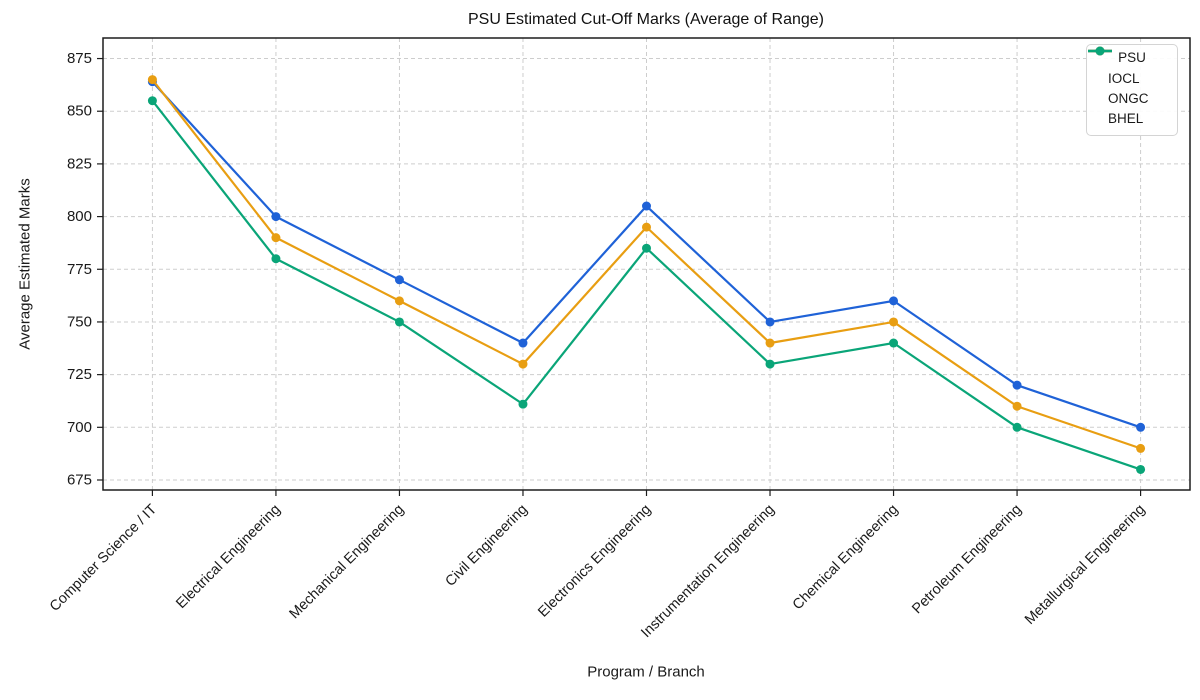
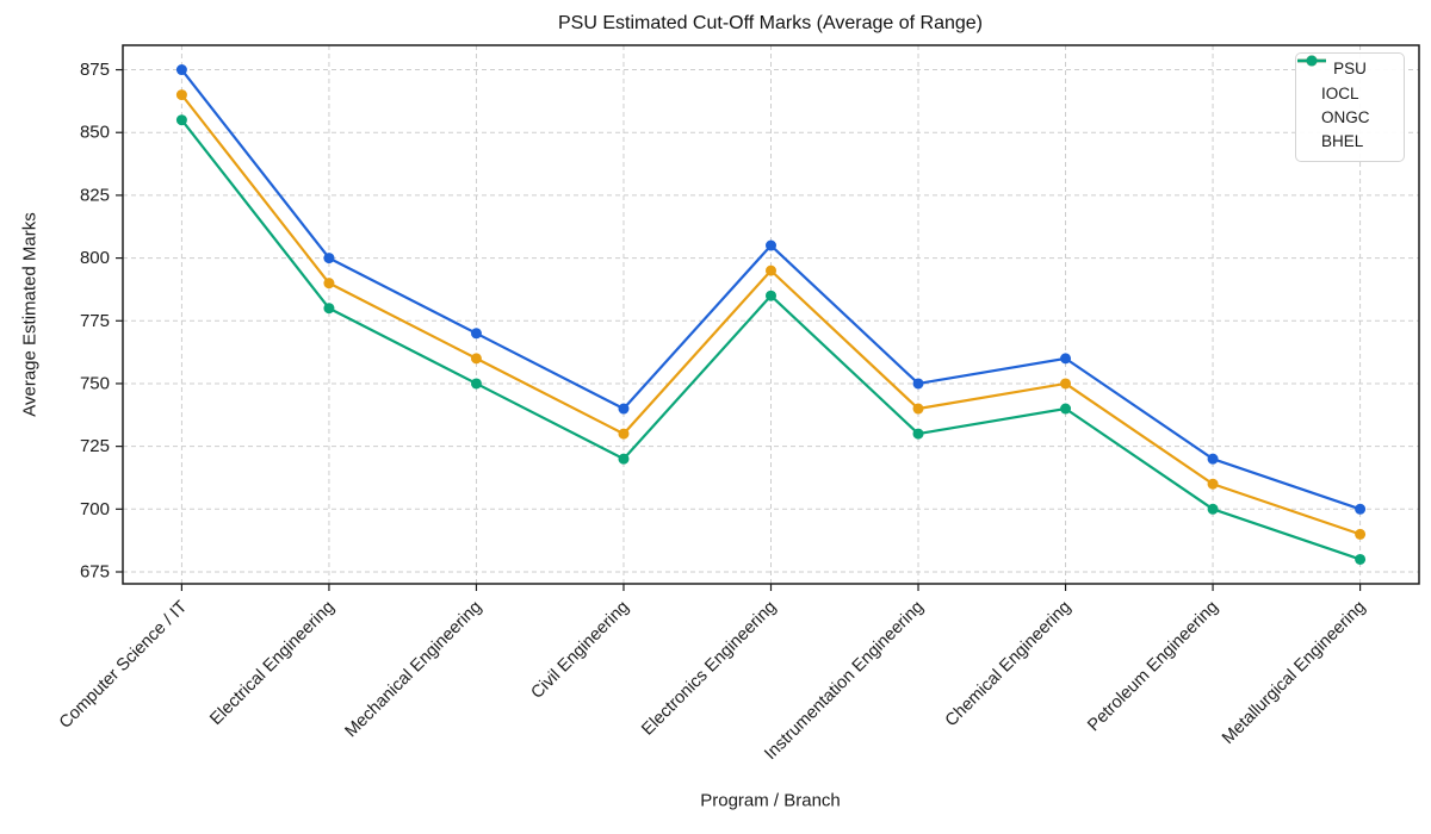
IOCL/Computer Science / IT: 864 -> 875
BHEL/Civil Engineering: 711 -> 720
